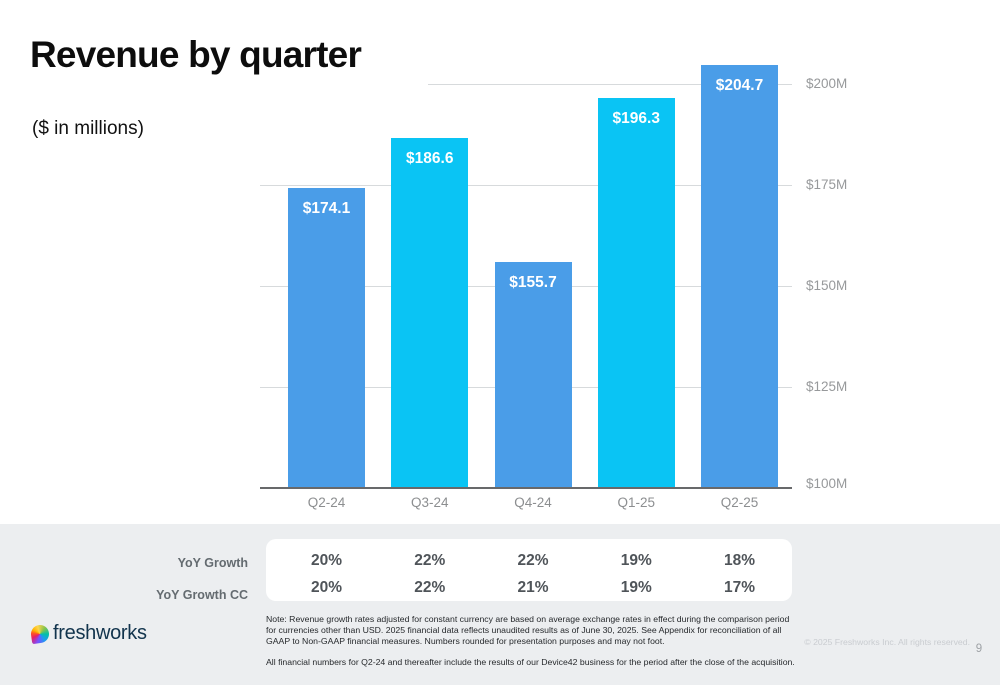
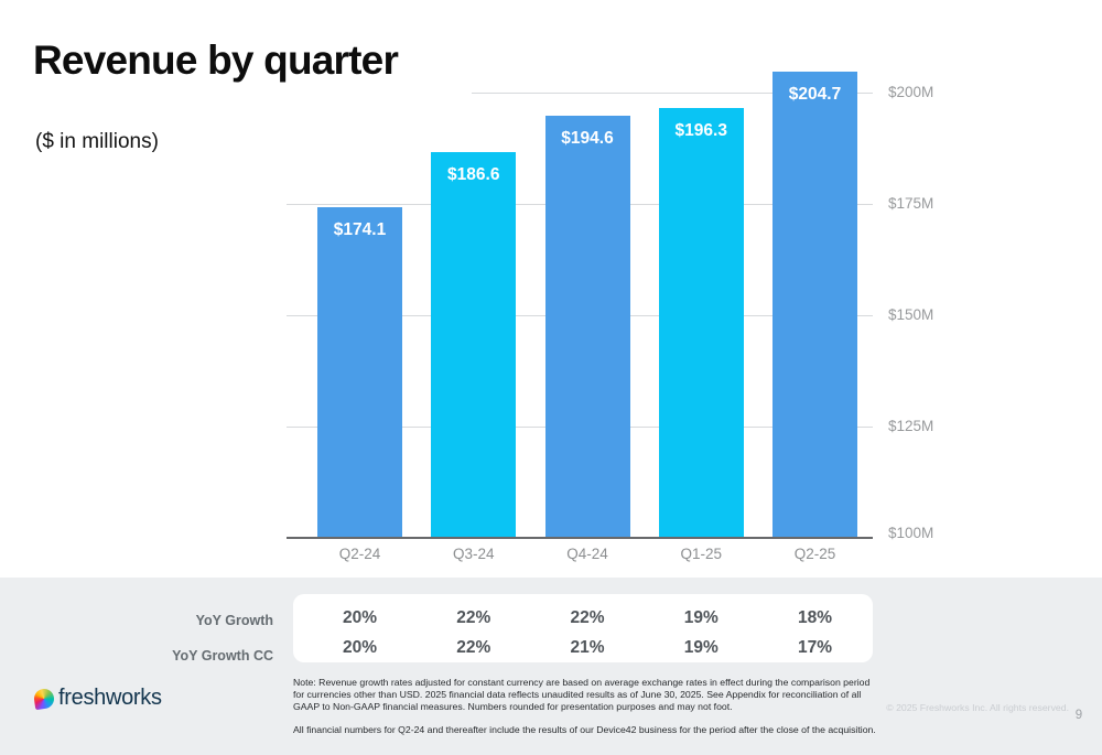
Q4-24: $155.7 -> $194.6
